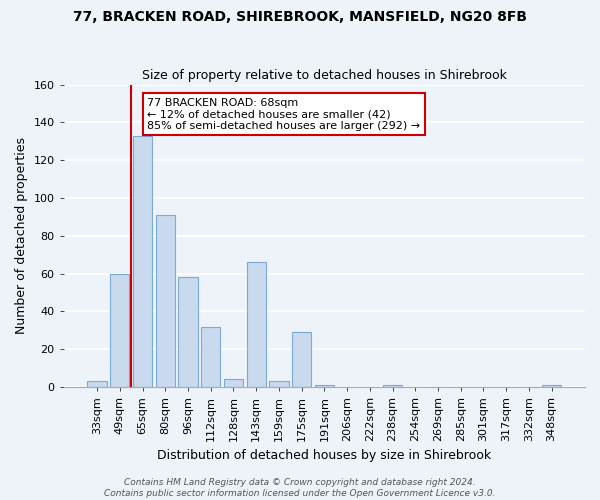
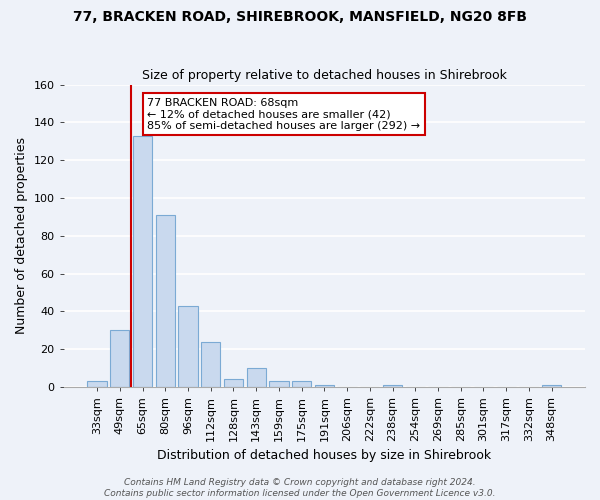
49sqm: 60 -> 30
96sqm: 58 -> 43
112sqm: 32 -> 24
143sqm: 66 -> 10
175sqm: 29 -> 3
